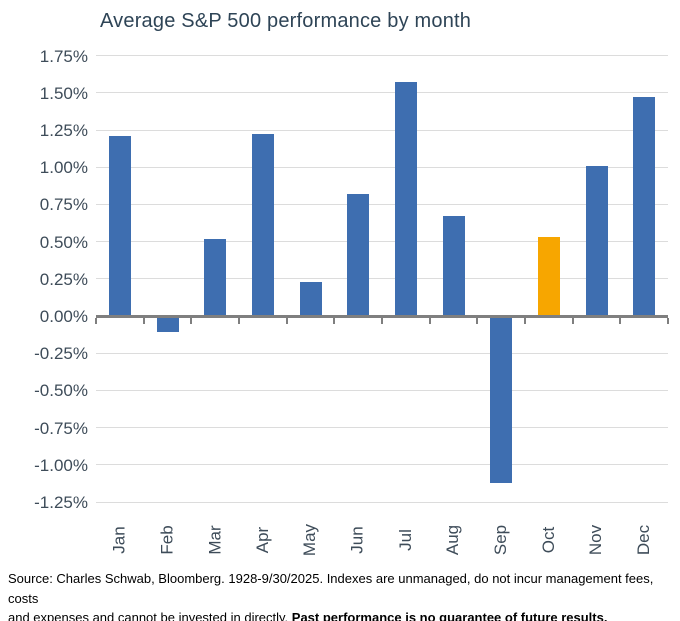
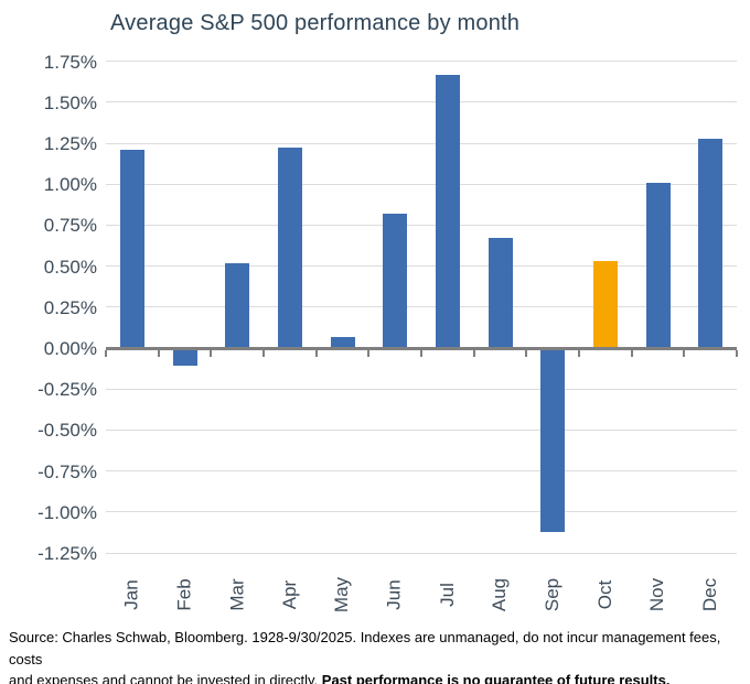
May: 0.23% -> 0.07%
Jul: 1.57% -> 1.67%
Dec: 1.47% -> 1.28%
